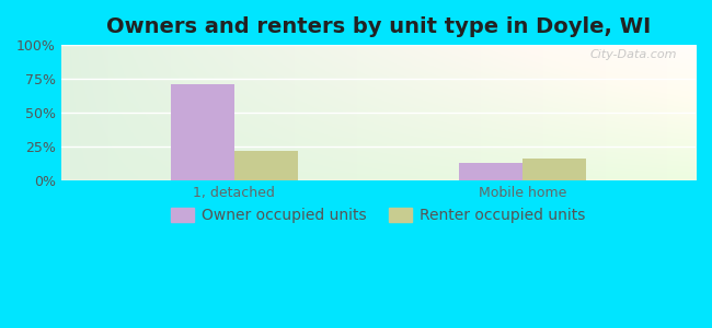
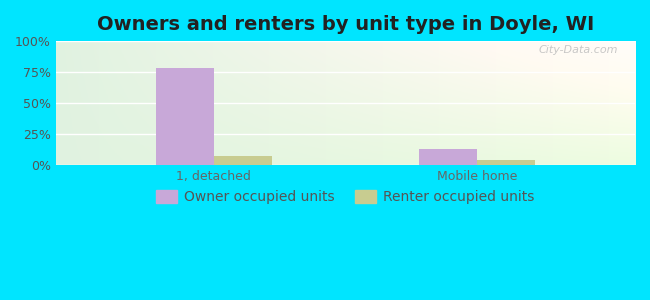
Owner occupied units/1, detached: 71% -> 78%
Renter occupied units/1, detached: 22% -> 7%
Renter occupied units/Mobile home: 16% -> 4%
